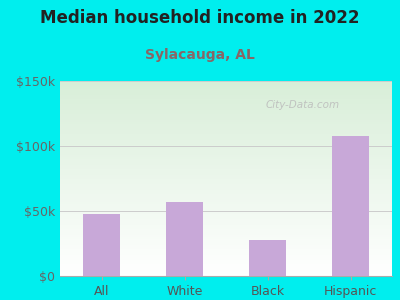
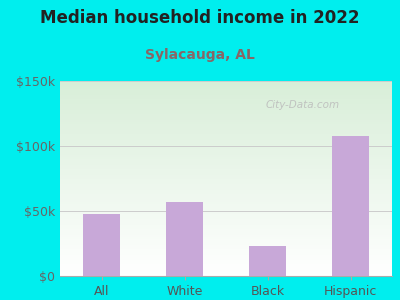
Black: $28k -> $23k
